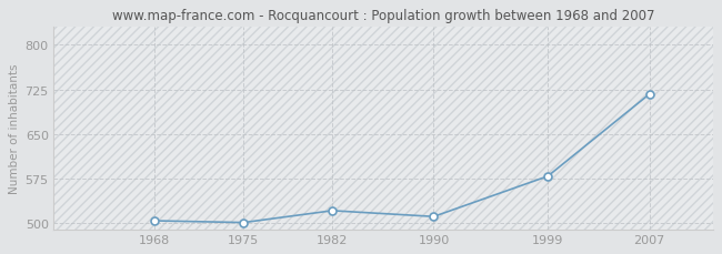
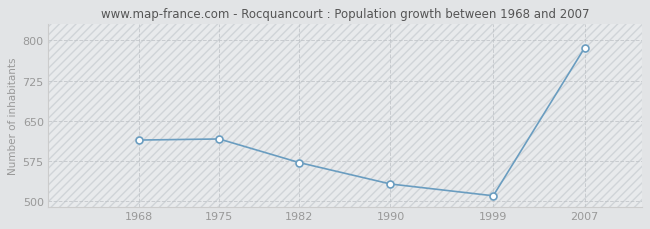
1968: 504 -> 614
1975: 501 -> 616
1982: 521 -> 572
1990: 511 -> 532
1999: 579 -> 510
2007: 717 -> 786
